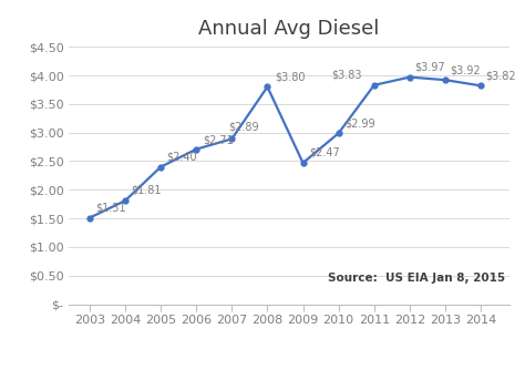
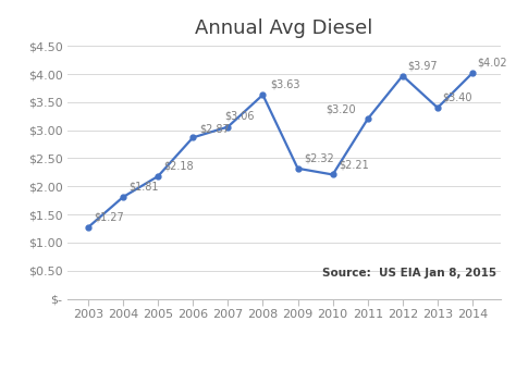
2003: $1.51 -> $1.27
2005: $2.40 -> $2.18
2006: $2.71 -> $2.87
2007: $2.89 -> $3.06
2008: $3.80 -> $3.63
2009: $2.47 -> $2.32
2010: $2.99 -> $2.21
2011: $3.83 -> $3.20
2013: $3.92 -> $3.40
2014: $3.82 -> $4.02
